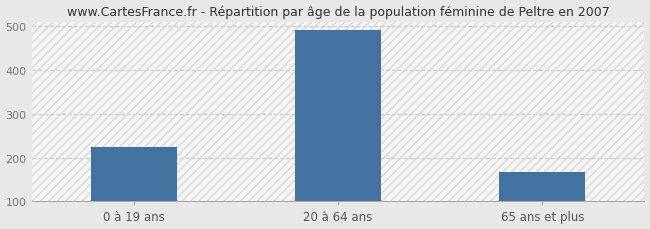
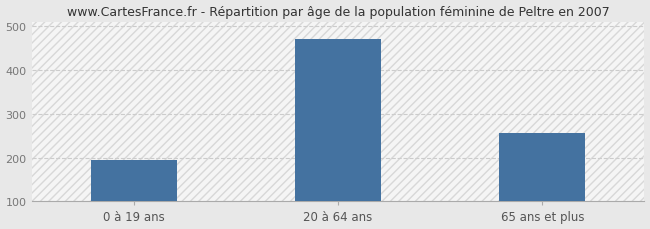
0 à 19 ans: 225 -> 195
20 à 64 ans: 490 -> 470
65 ans et plus: 167 -> 255
